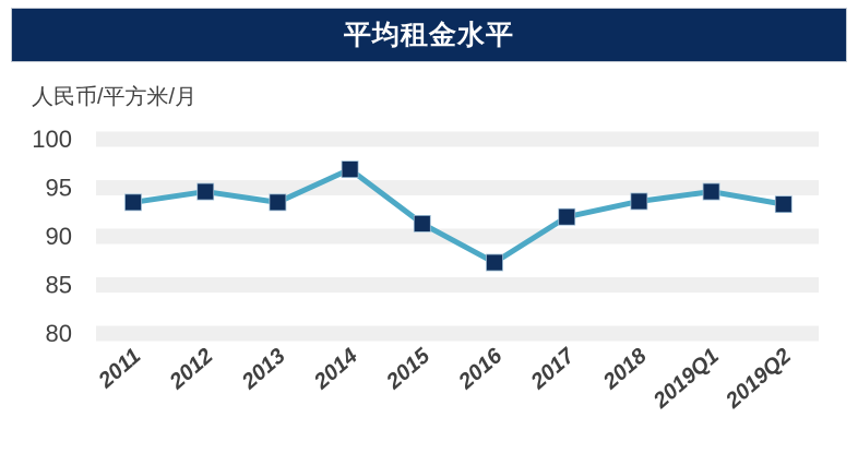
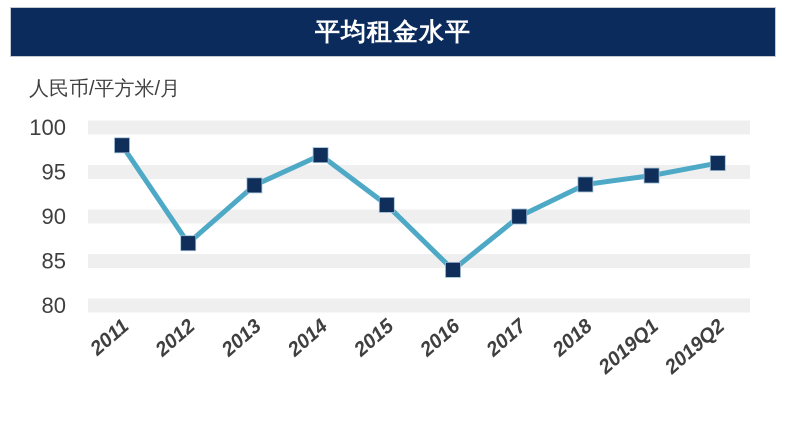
2011: 94 -> 98
2012: 95 -> 87
2016: 87 -> 84
2017: 92 -> 90
2019Q2: 93 -> 96
